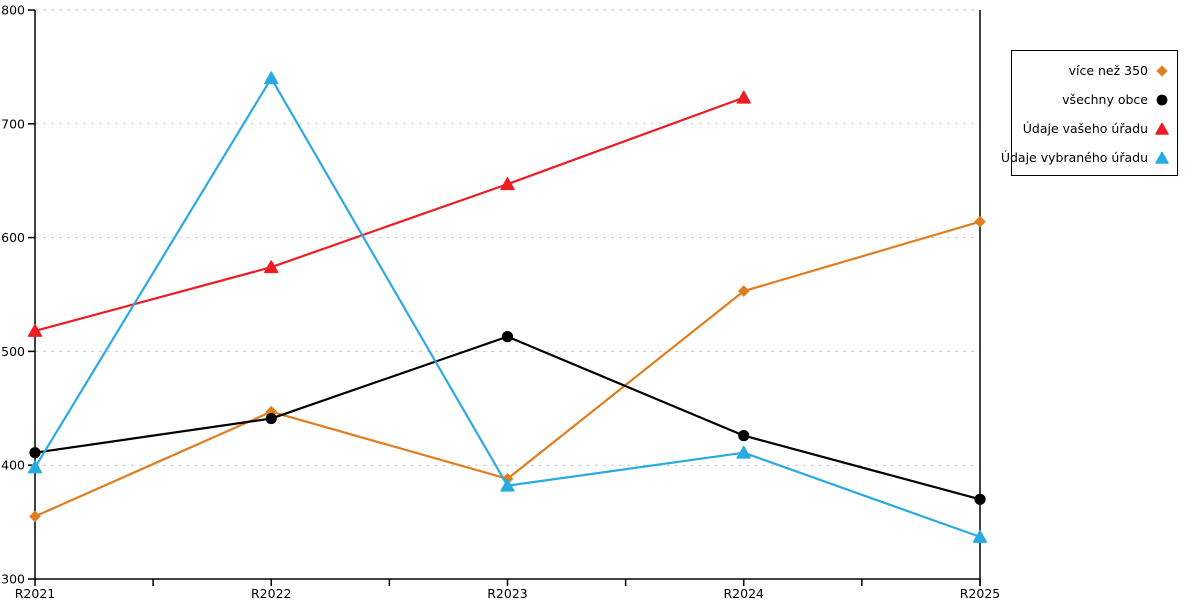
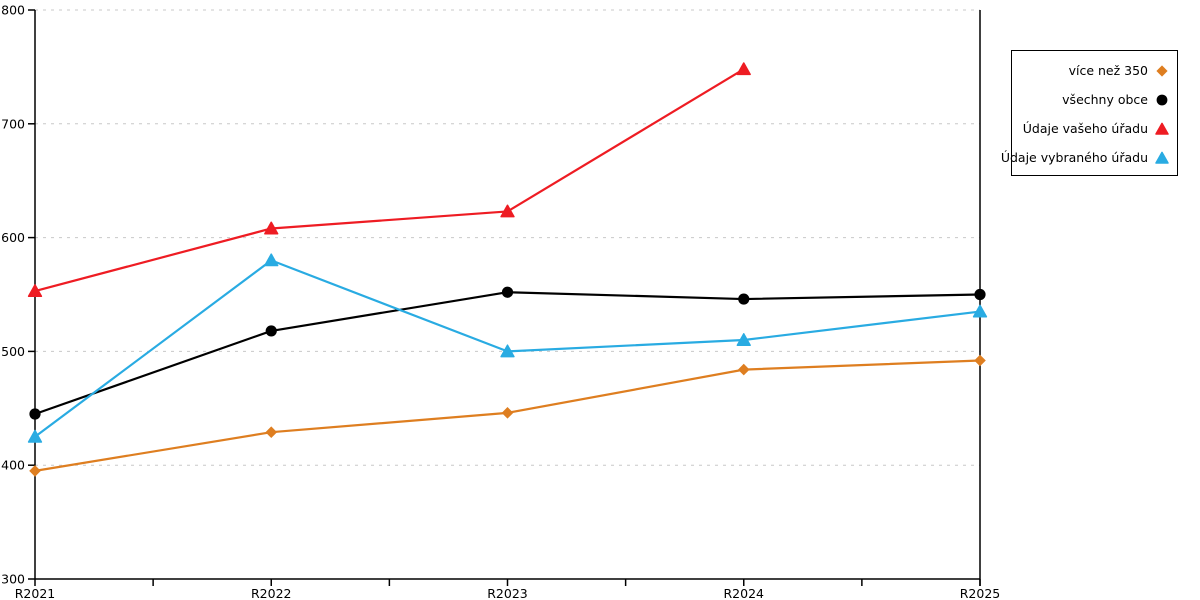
více než 350/R2021: 355 -> 395
všechny obce/R2021: 411 -> 445
Údaje vašeho úřadu/R2021: 518 -> 553
Údaje vybraného úřadu/R2021: 398 -> 425
více než 350/R2022: 447 -> 429
všechny obce/R2022: 441 -> 518
Údaje vašeho úřadu/R2022: 574 -> 608
Údaje vybraného úřadu/R2022: 740 -> 580
více než 350/R2023: 388 -> 446
všechny obce/R2023: 513 -> 552
Údaje vašeho úřadu/R2023: 647 -> 623
Údaje vybraného úřadu/R2023: 382 -> 500
více než 350/R2024: 553 -> 484
všechny obce/R2024: 426 -> 546
Údaje vašeho úřadu/R2024: 723 -> 748
Údaje vybraného úřadu/R2024: 411 -> 510
více než 350/R2025: 614 -> 492
všechny obce/R2025: 370 -> 550
Údaje vybraného úřadu/R2025: 337 -> 535
